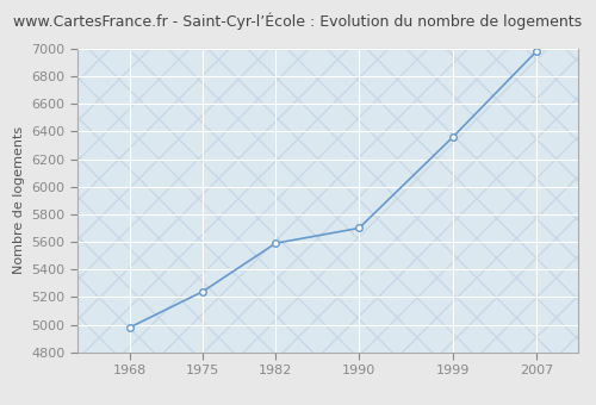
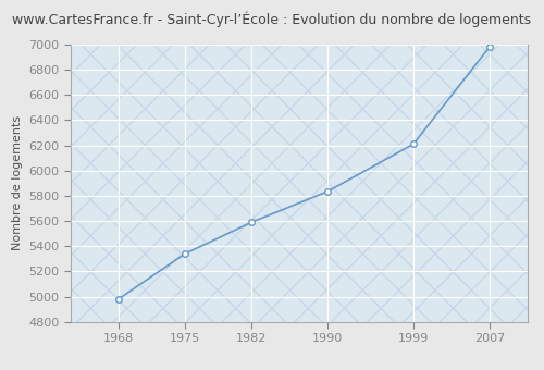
1975: 5240 -> 5340
1990: 5700 -> 5840
1999: 6360 -> 6210
